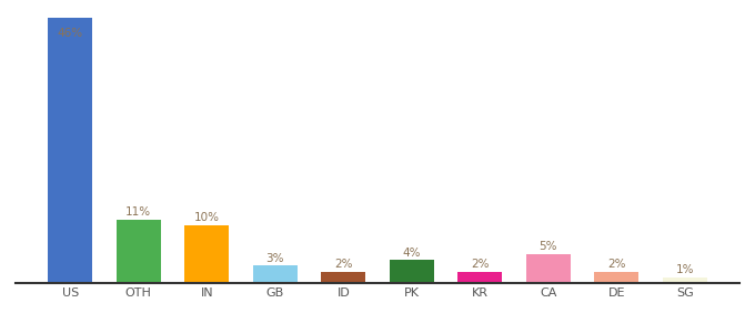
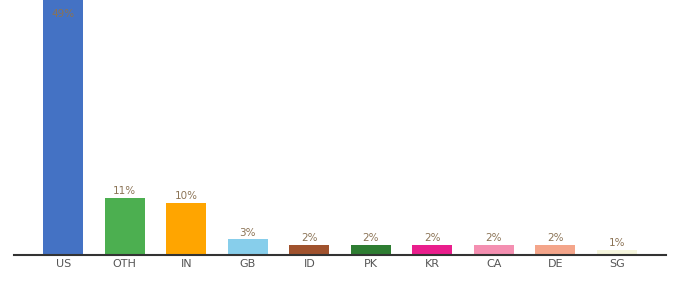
US: 46% -> 49%
PK: 4% -> 2%
CA: 5% -> 2%
